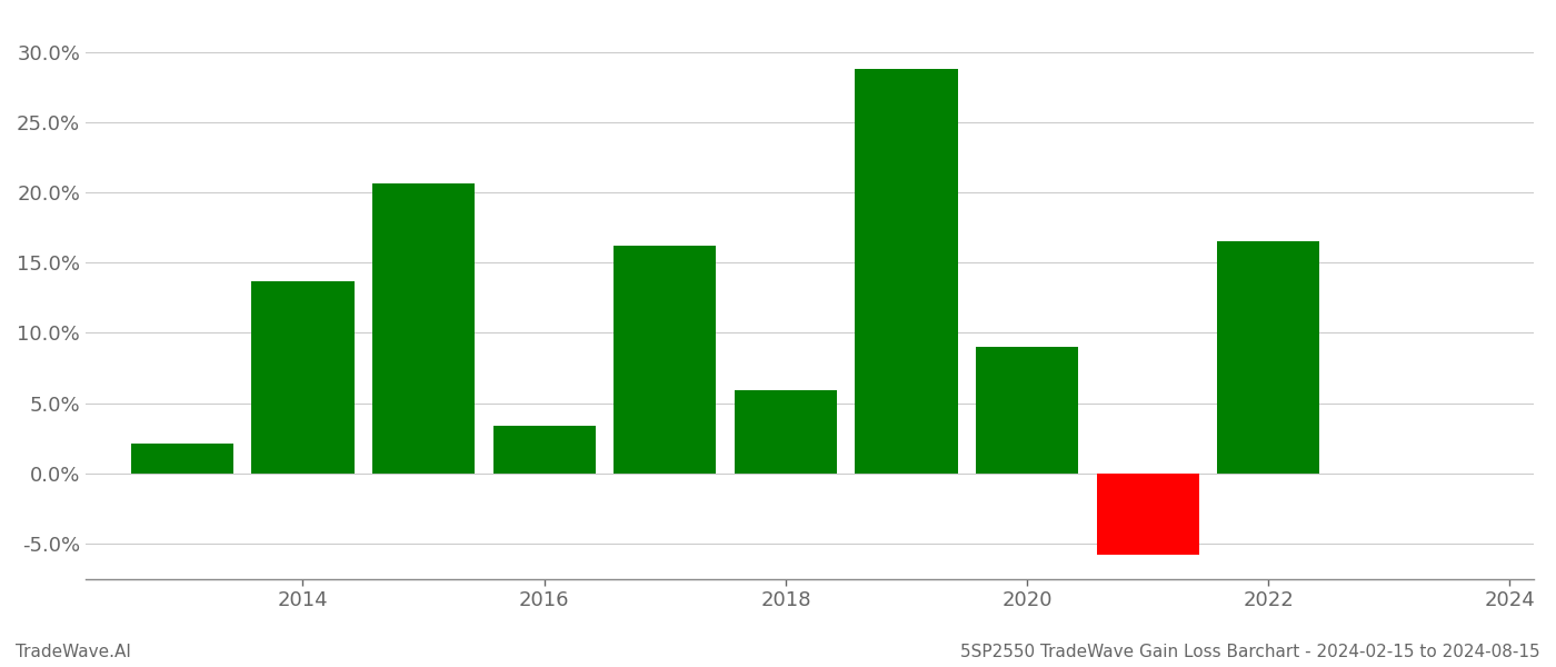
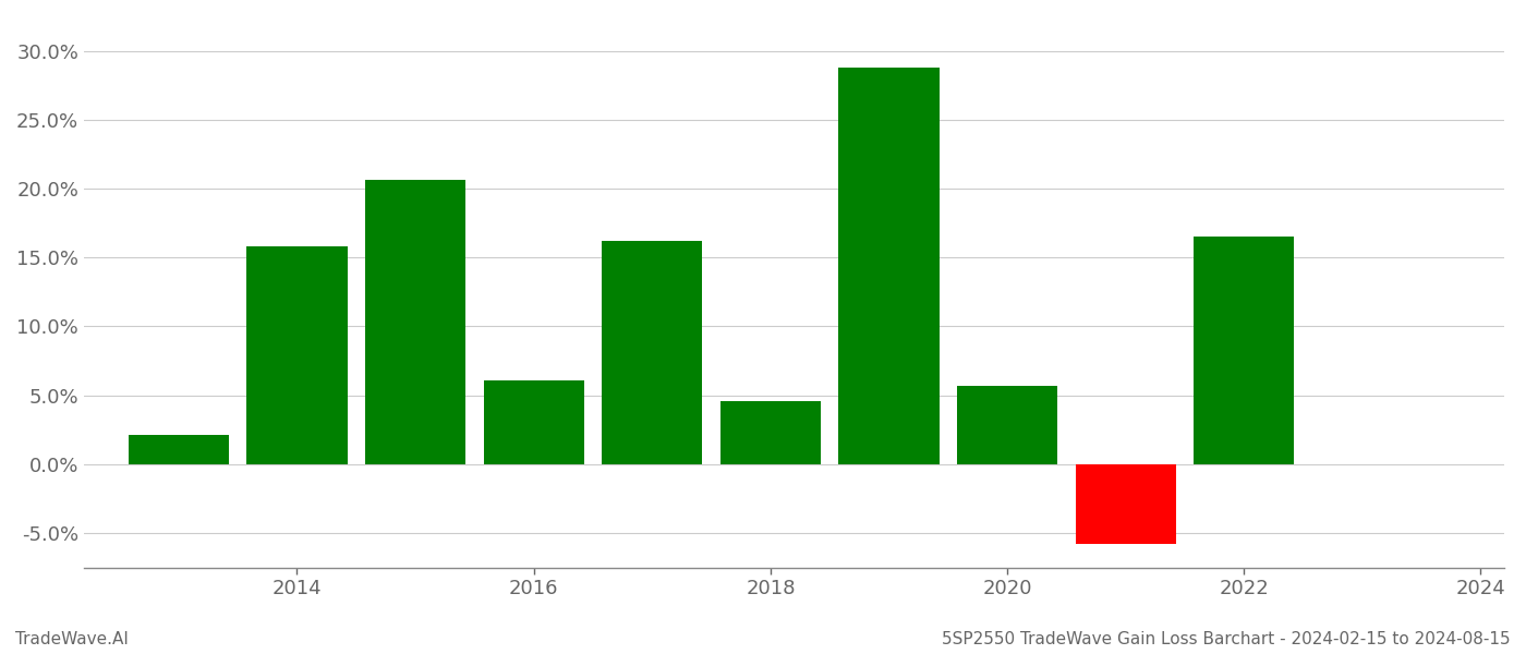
2014: 13.7% -> 15.8%
2016: 3.4% -> 6.1%
2018: 5.9% -> 4.6%
2020: 9.0% -> 5.7%
